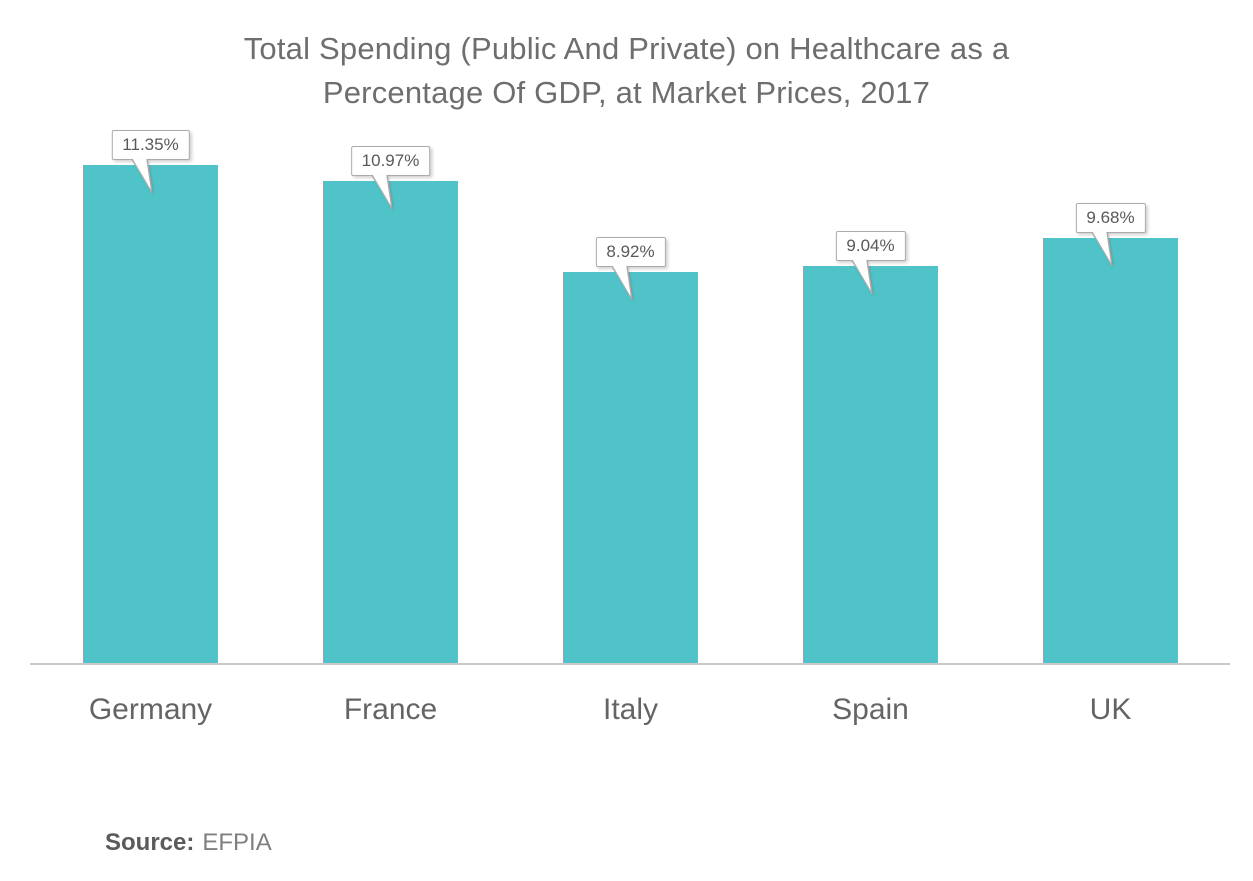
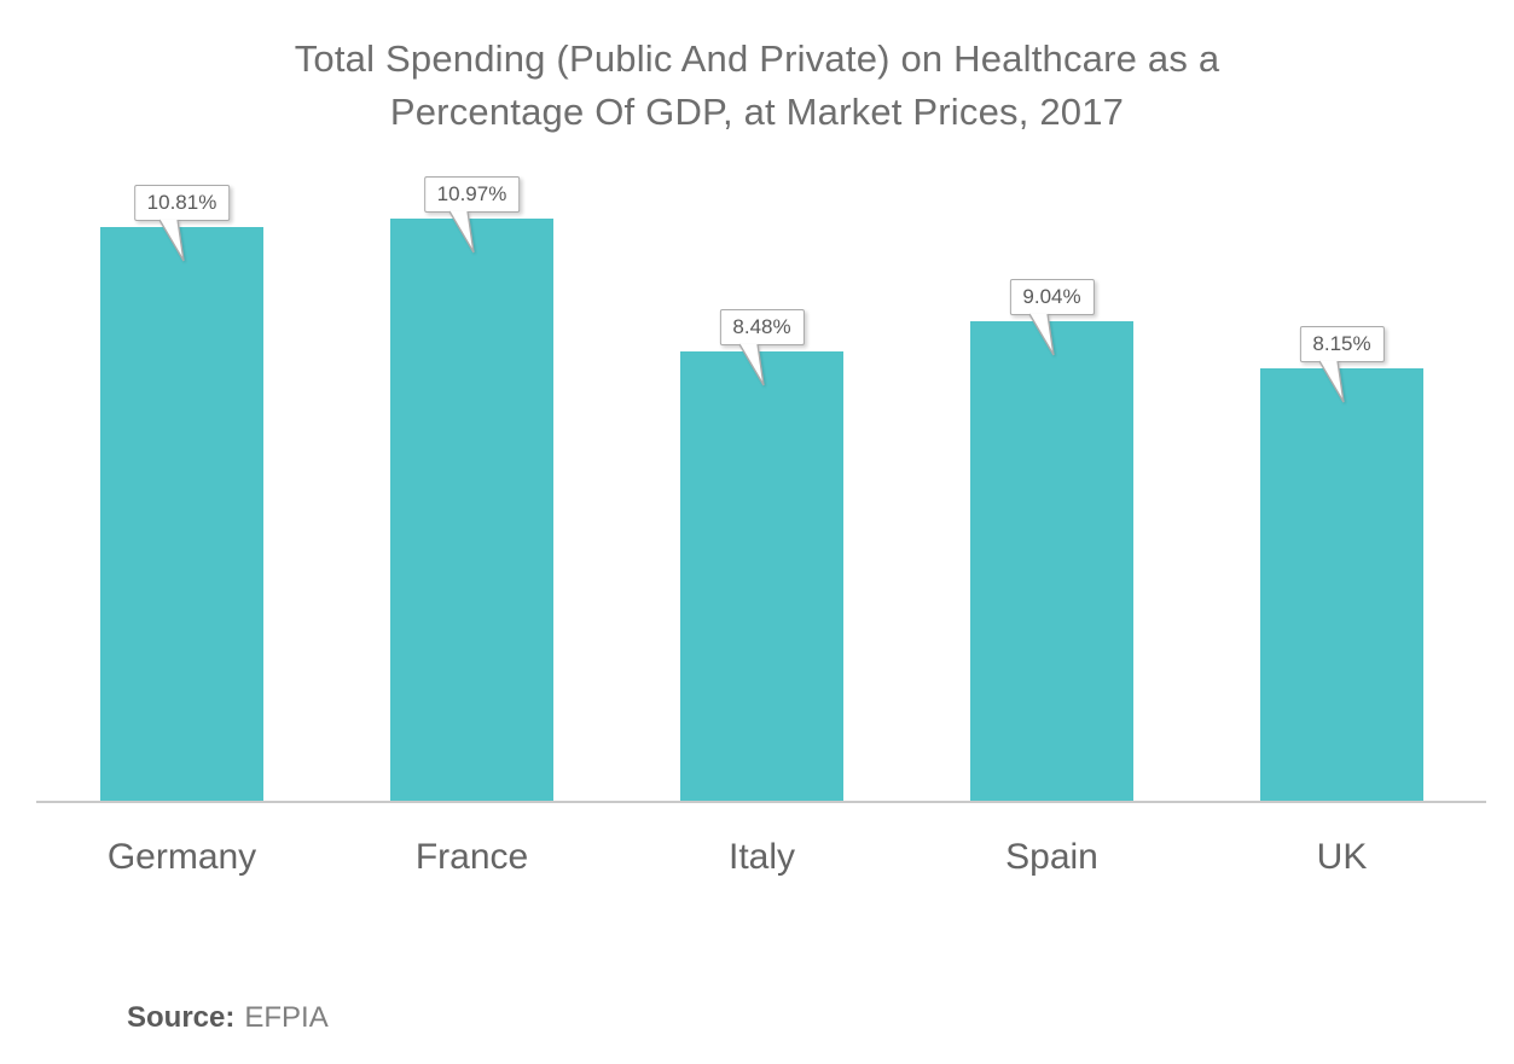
Germany: 11.35% -> 10.81%
Italy: 8.92% -> 8.48%
UK: 9.68% -> 8.15%
